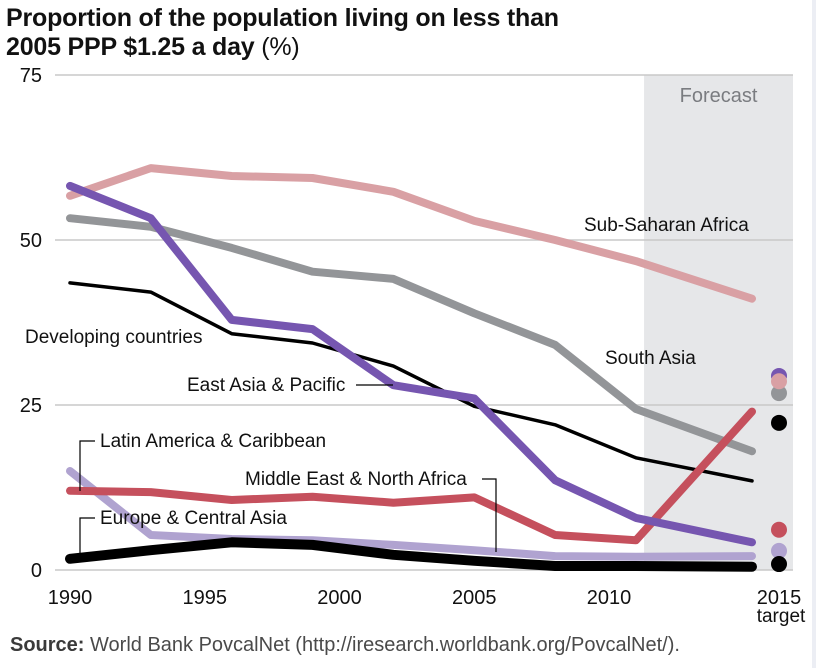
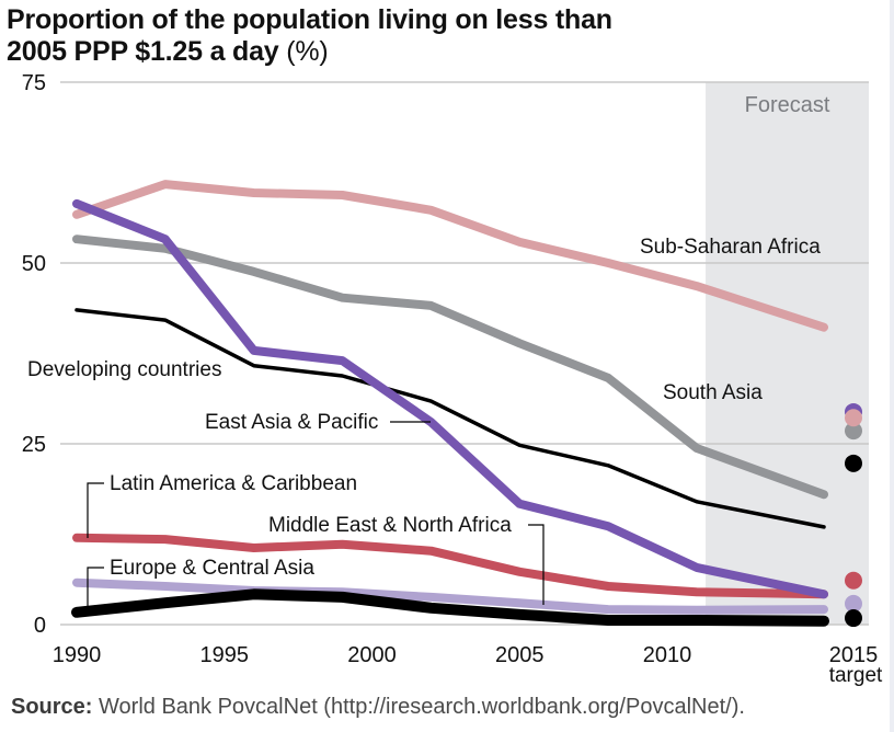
Europe & Central Asia/1990: 15 -> 6
East Asia & Pacific/2005: 26 -> 17
Latin America & Caribbean/2005: 11 -> 7
Latin America & Caribbean/2015: 24 -> 4
